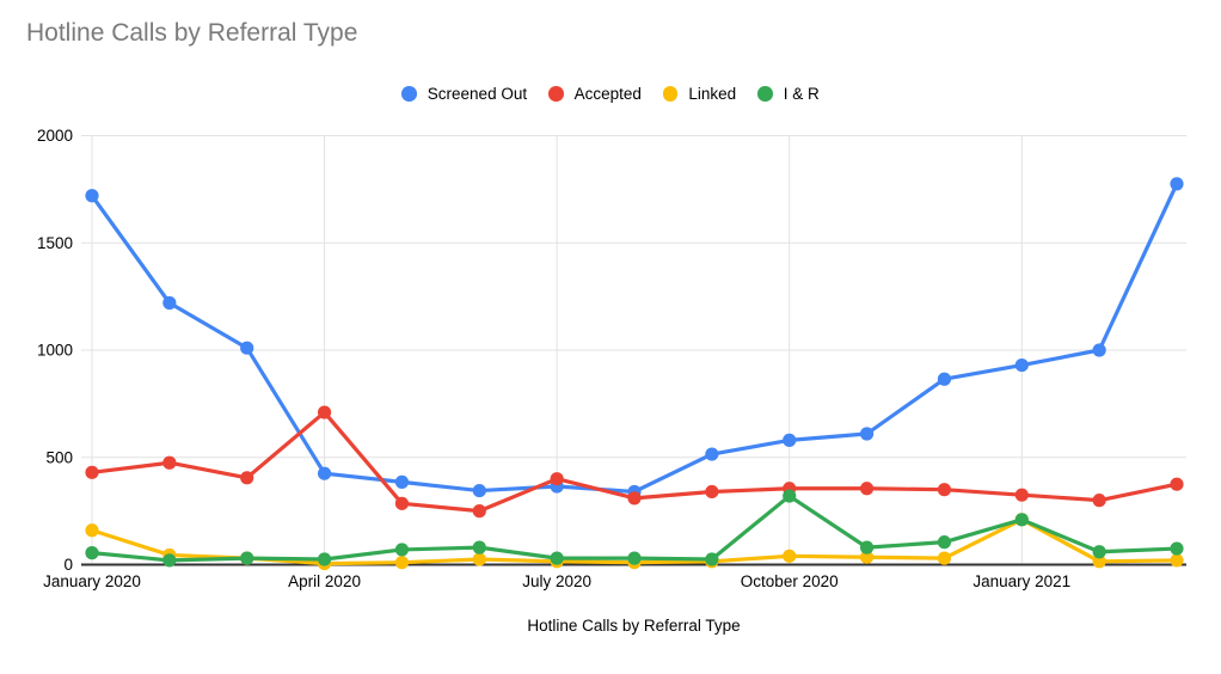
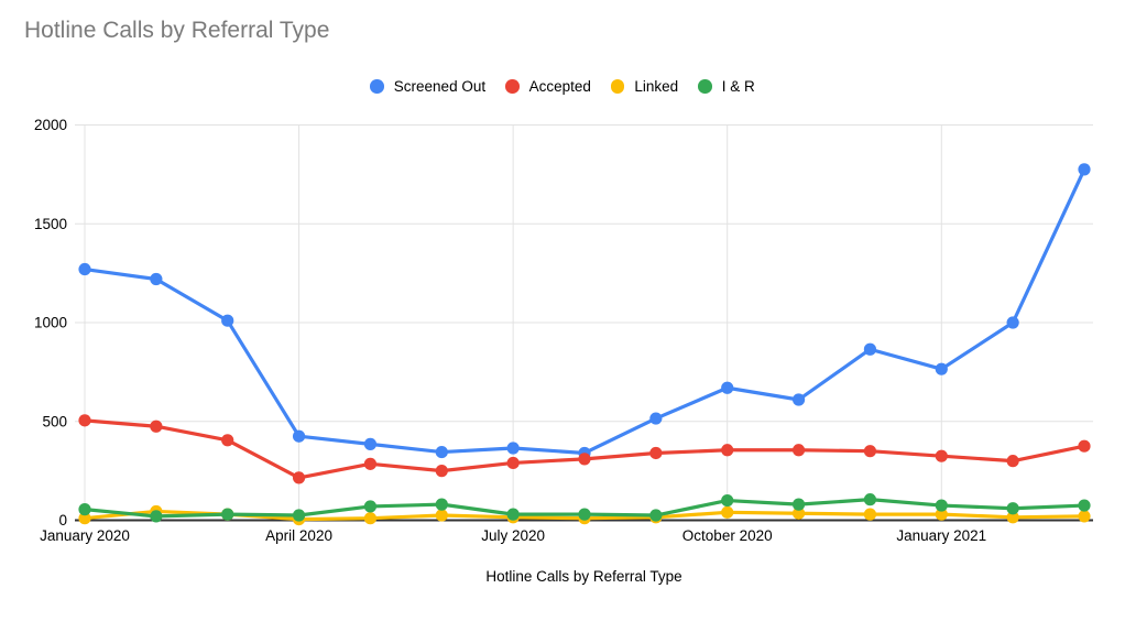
Screened Out/January 2020: 1720 -> 1270
Accepted/January 2020: 430 -> 500
Linked/January 2020: 160 -> 10
Accepted/April 2020: 710 -> 220
Accepted/July 2020: 400 -> 290
Screened Out/October 2020: 580 -> 670
I & R/October 2020: 320 -> 100
Screened Out/January 2021: 930 -> 760
Linked/January 2021: 210 -> 30
I & R/January 2021: 210 -> 80
